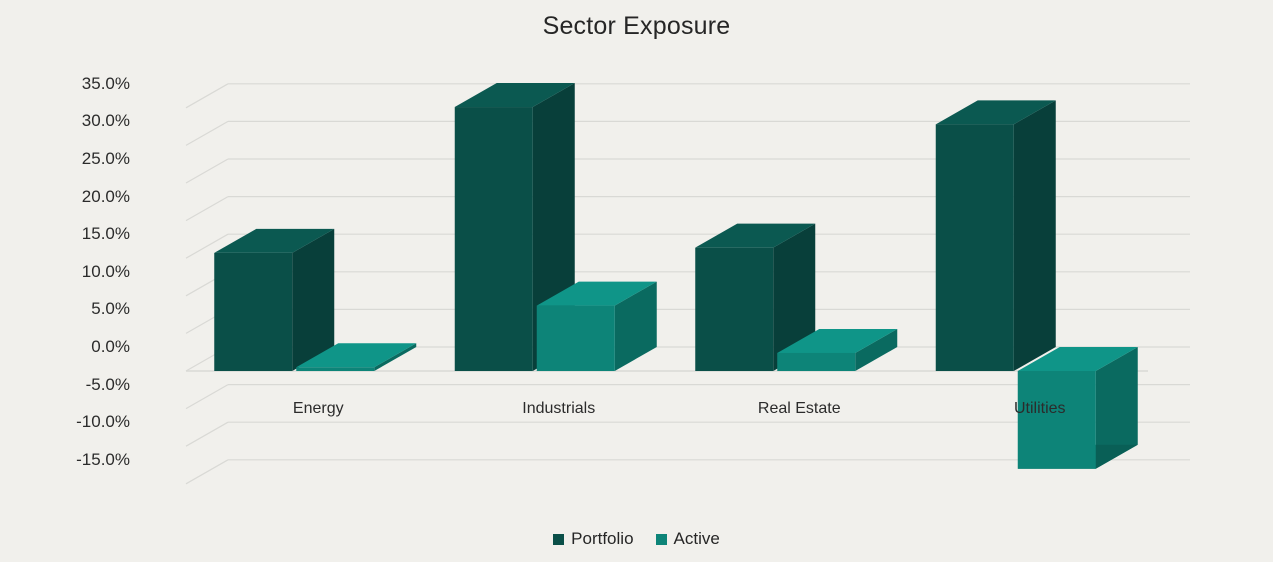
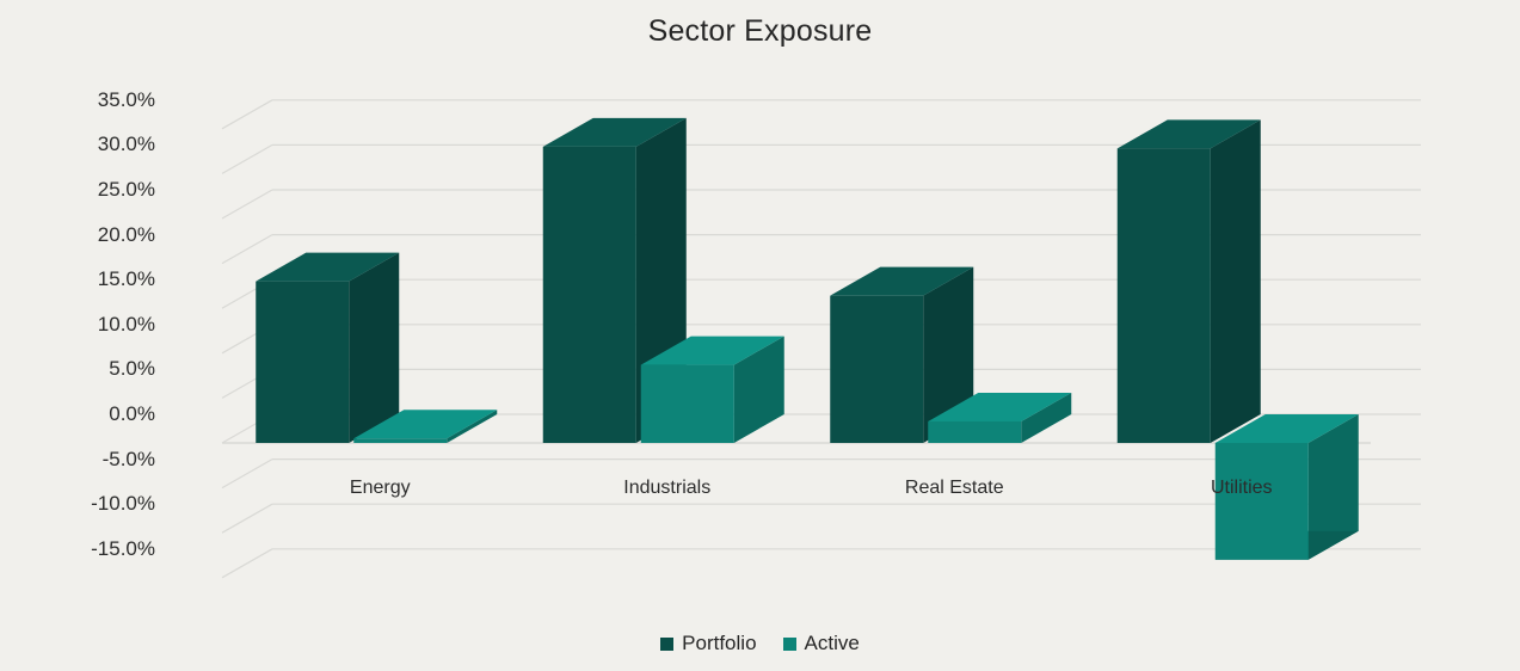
Portfolio/Energy: 16% -> 18%
Portfolio/Industrials: 35% -> 33%
